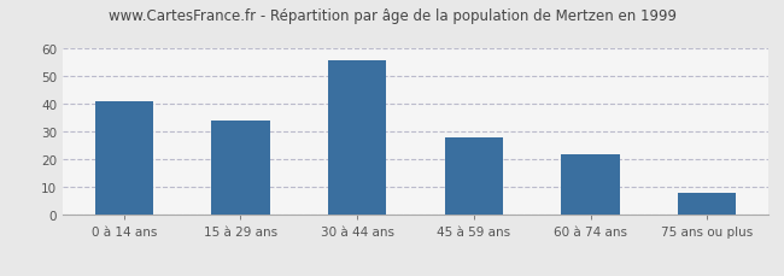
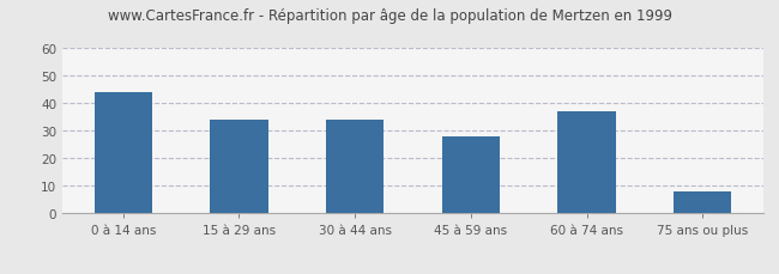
0 à 14 ans: 41 -> 44
30 à 44 ans: 56 -> 34
60 à 74 ans: 22 -> 37
